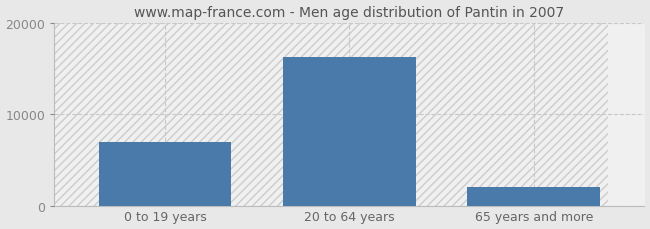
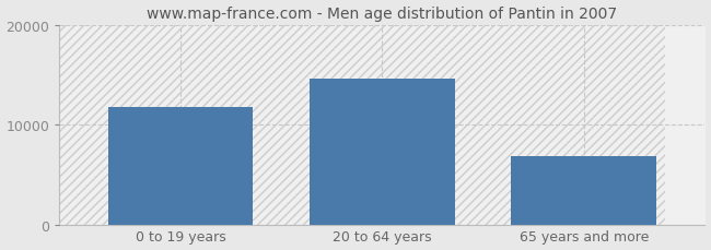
0 to 19 years: 7000 -> 11800
20 to 64 years: 16200 -> 14600
65 years and more: 2000 -> 6800
